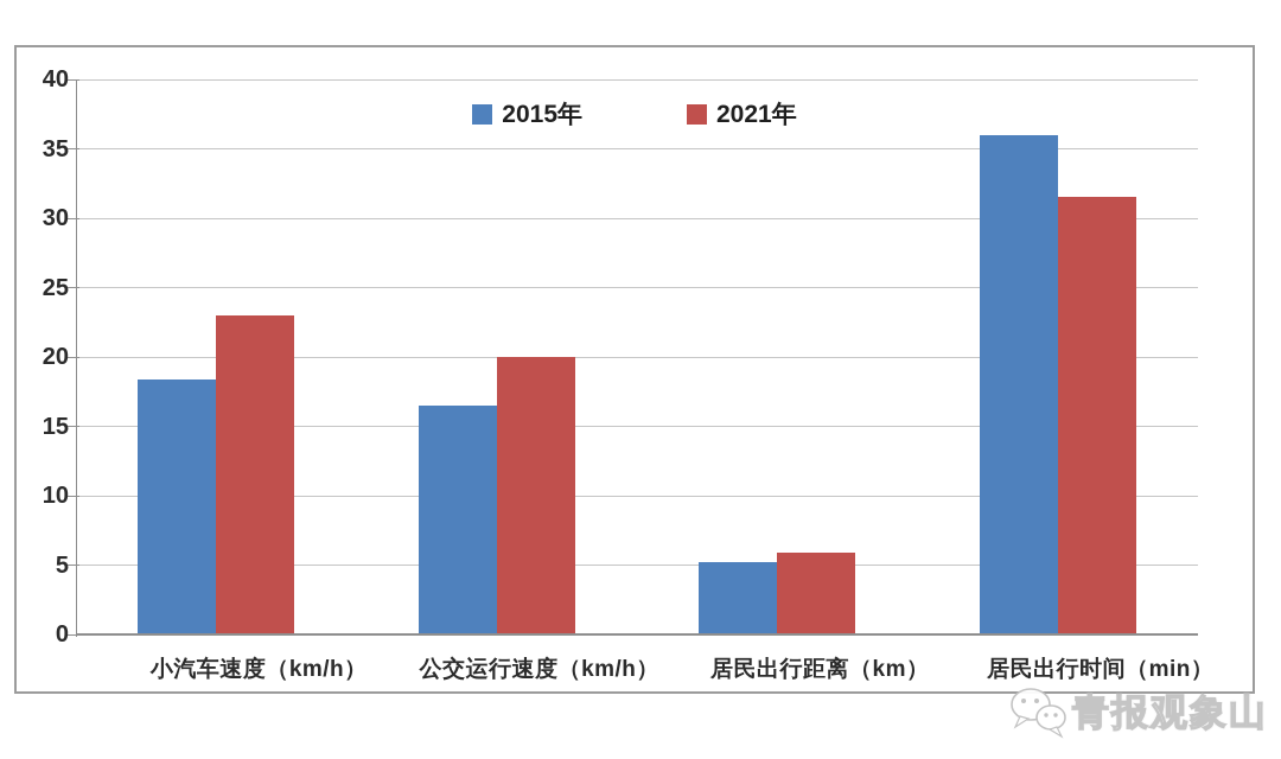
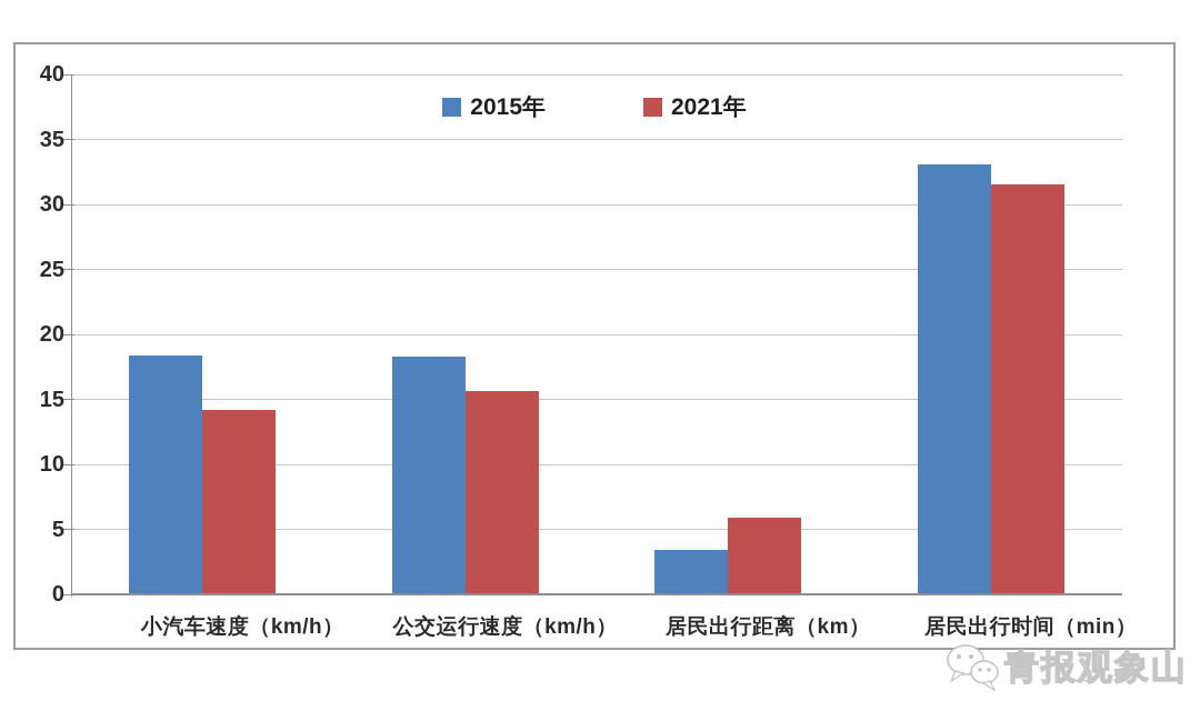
2021年/小汽车速度（km/h）: 23.0 -> 14.2
2015年/公交运行速度（km/h）: 16.5 -> 18.3
2021年/公交运行速度（km/h）: 20.0 -> 15.6
2015年/居民出行距离（km）: 5.2 -> 3.4
2015年/居民出行时间（min）: 36.0 -> 33.1
